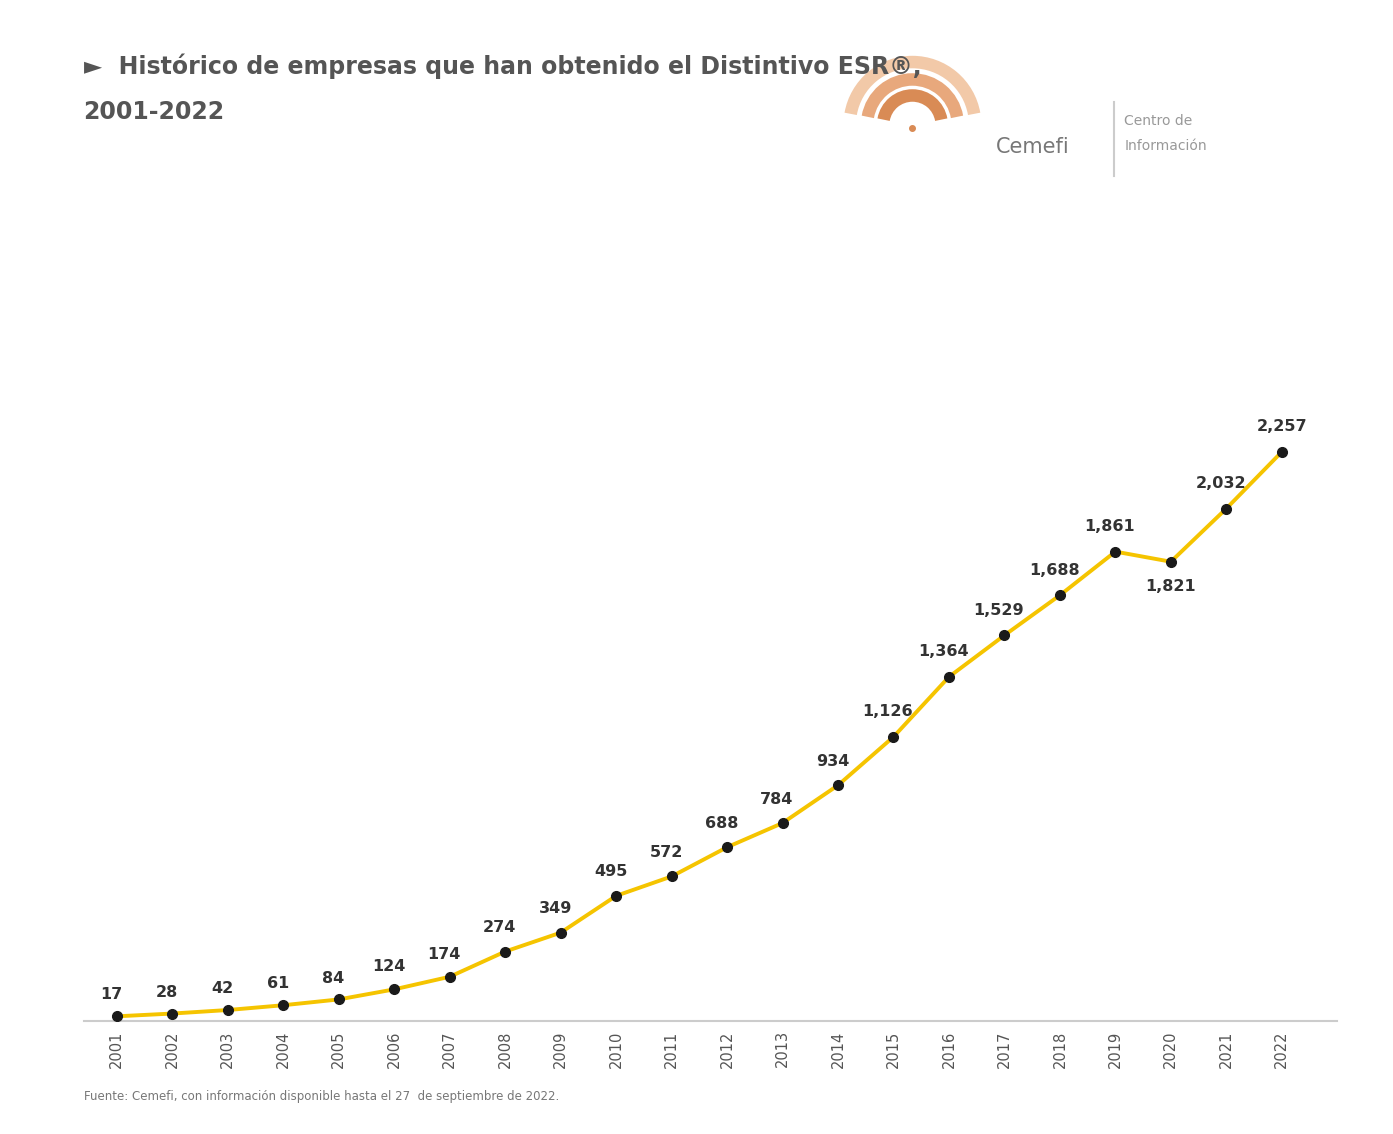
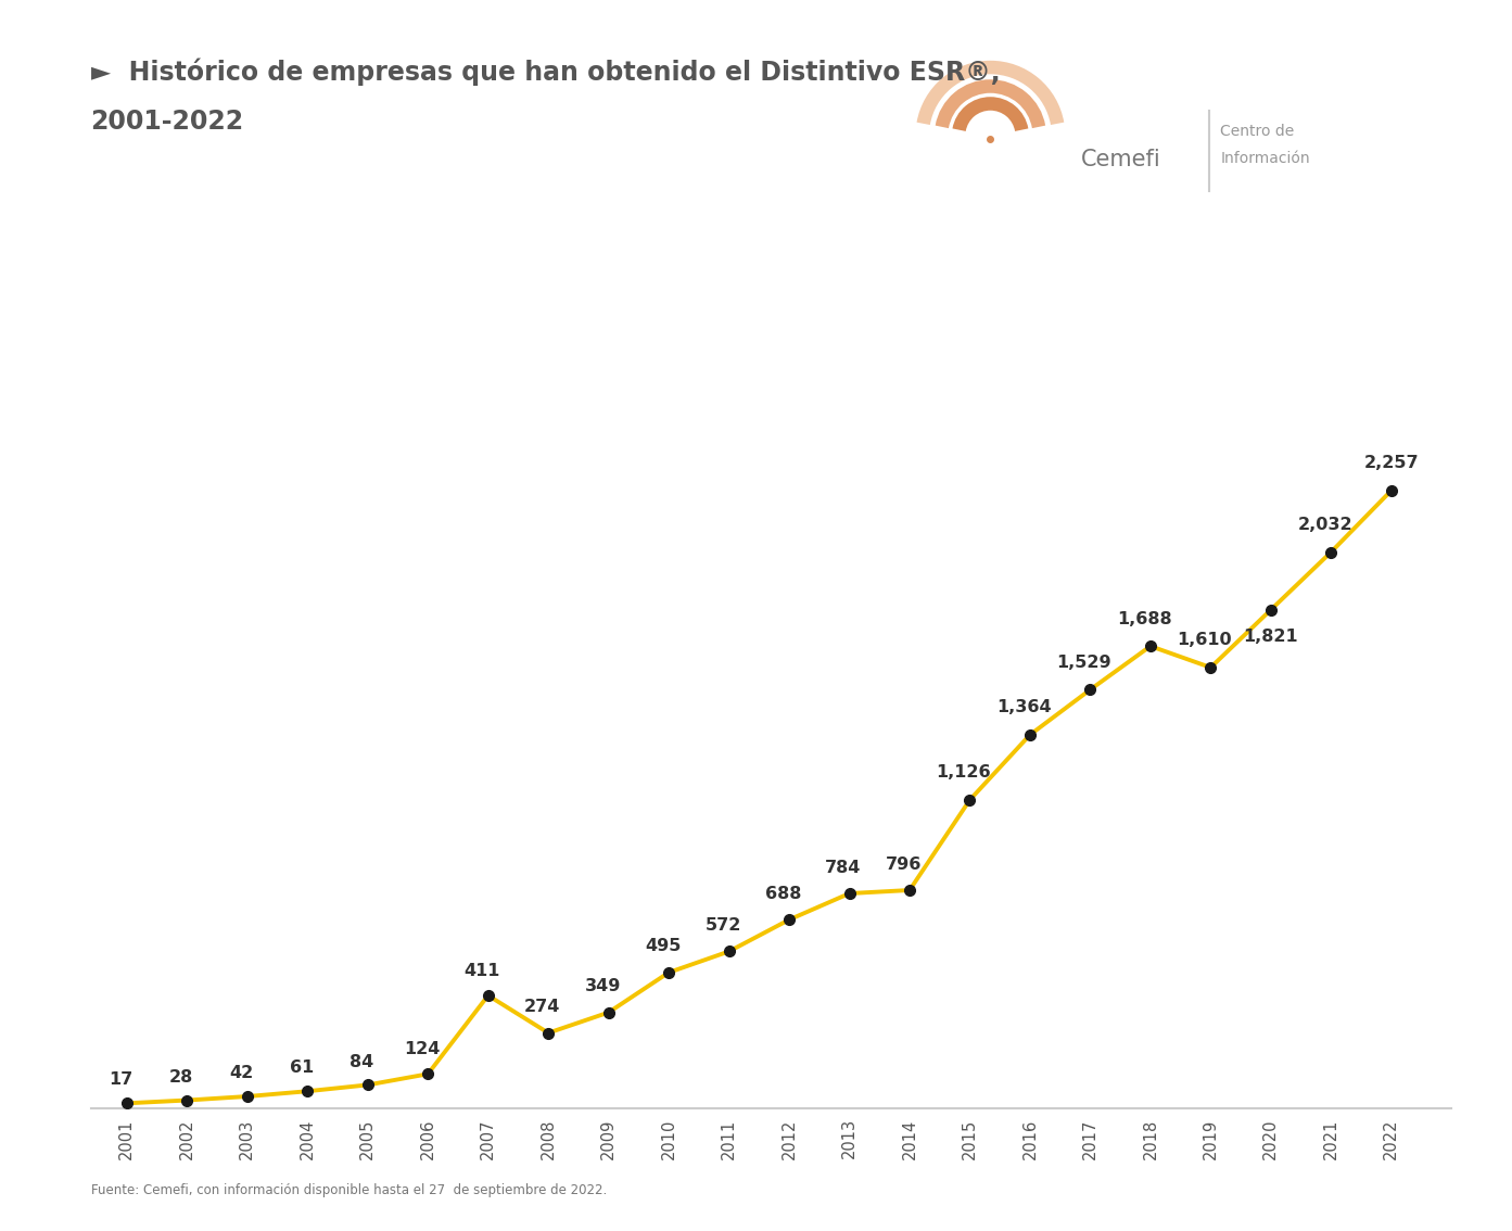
2007: 174 -> 411
2014: 934 -> 796
2019: 1,861 -> 1,610
